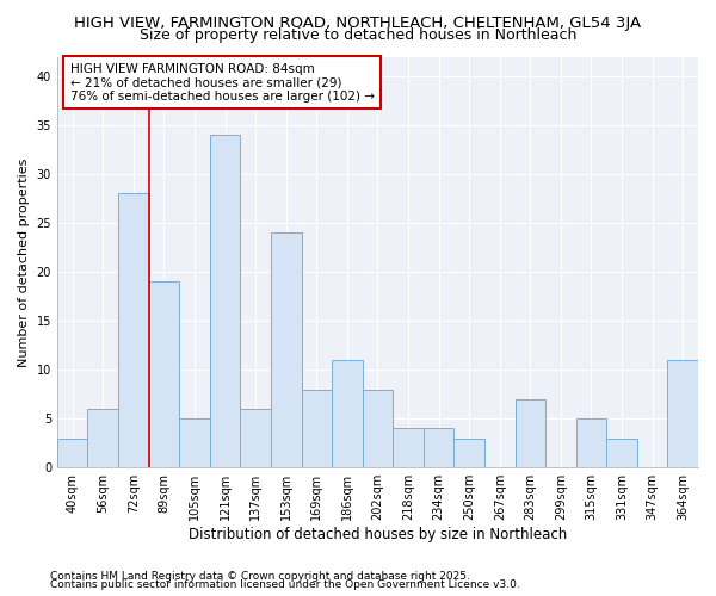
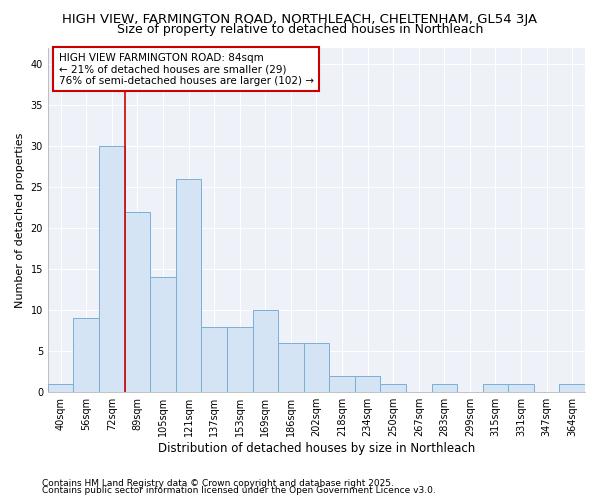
40sqm: 3 -> 1
56sqm: 6 -> 9
72sqm: 28 -> 30
89sqm: 19 -> 22
105sqm: 5 -> 14
121sqm: 34 -> 26
137sqm: 6 -> 8
153sqm: 24 -> 8
169sqm: 8 -> 10
186sqm: 11 -> 6
202sqm: 8 -> 6
218sqm: 4 -> 2
234sqm: 4 -> 2
250sqm: 3 -> 1
283sqm: 7 -> 1
315sqm: 5 -> 1
331sqm: 3 -> 1
364sqm: 11 -> 1
